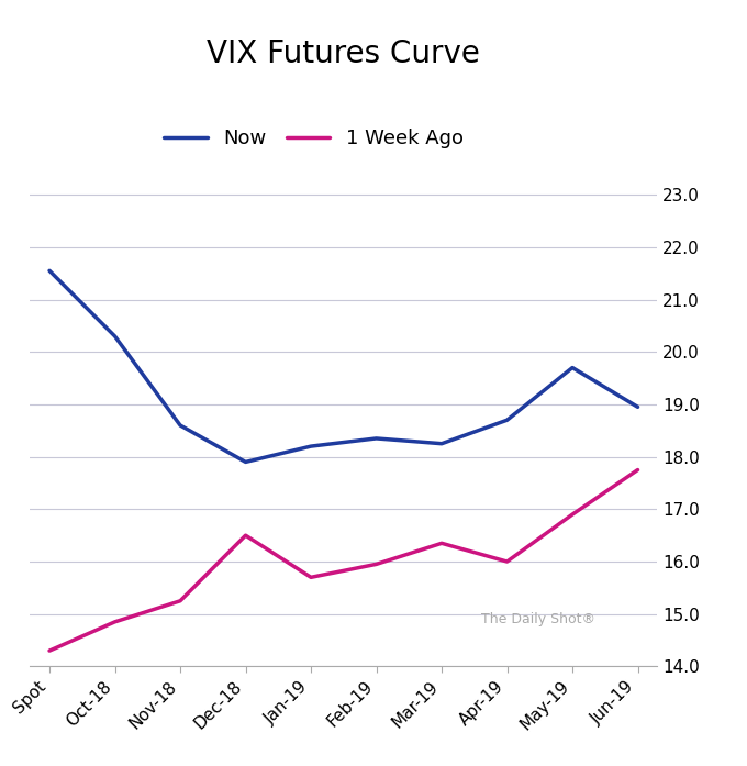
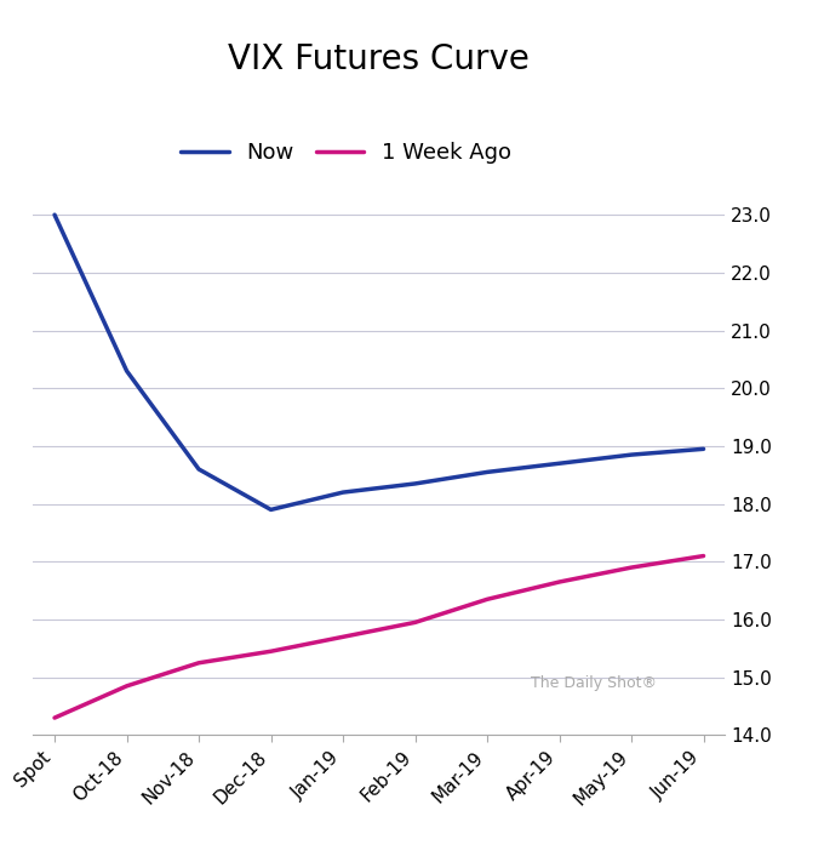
Now/Spot: 21.55 -> 23.00
1 Week Ago/Dec-18: 16.50 -> 15.45
Now/Mar-19: 18.25 -> 18.55
1 Week Ago/Apr-19: 16.00 -> 16.65
Now/May-19: 19.70 -> 18.85
1 Week Ago/Jun-19: 17.75 -> 17.10
